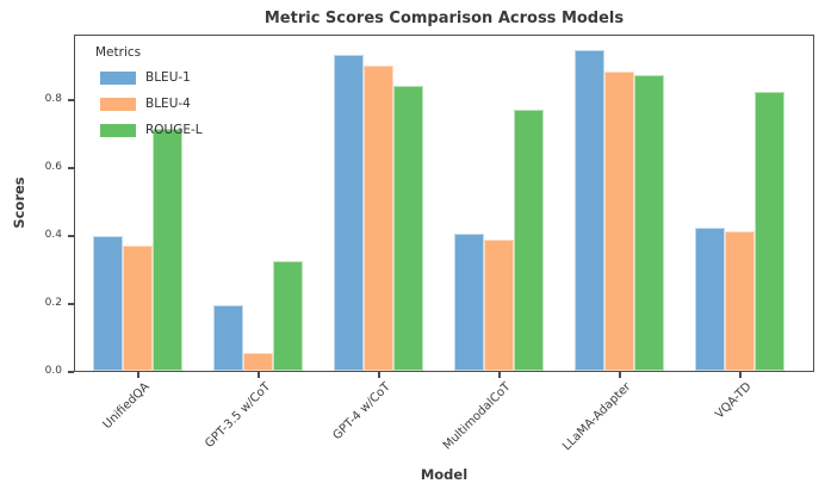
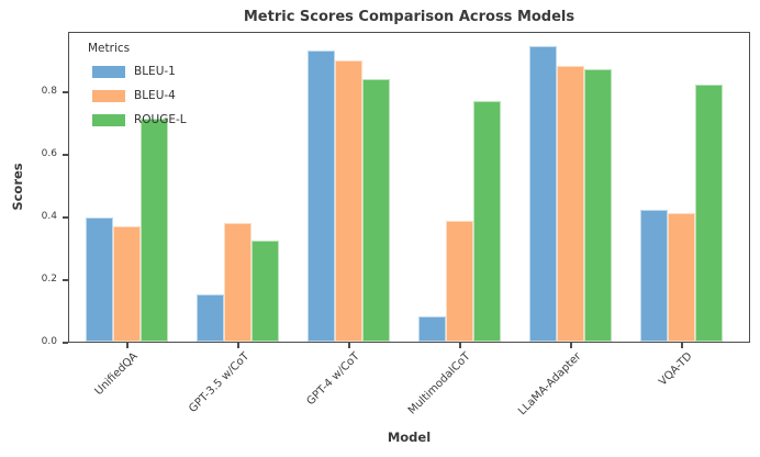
BLEU-1/GPT-3.5 w/CoT: 0.19 -> 0.15
BLEU-4/GPT-3.5 w/CoT: 0.05 -> 0.38
BLEU-1/MultimodalCoT: 0.41 -> 0.08
